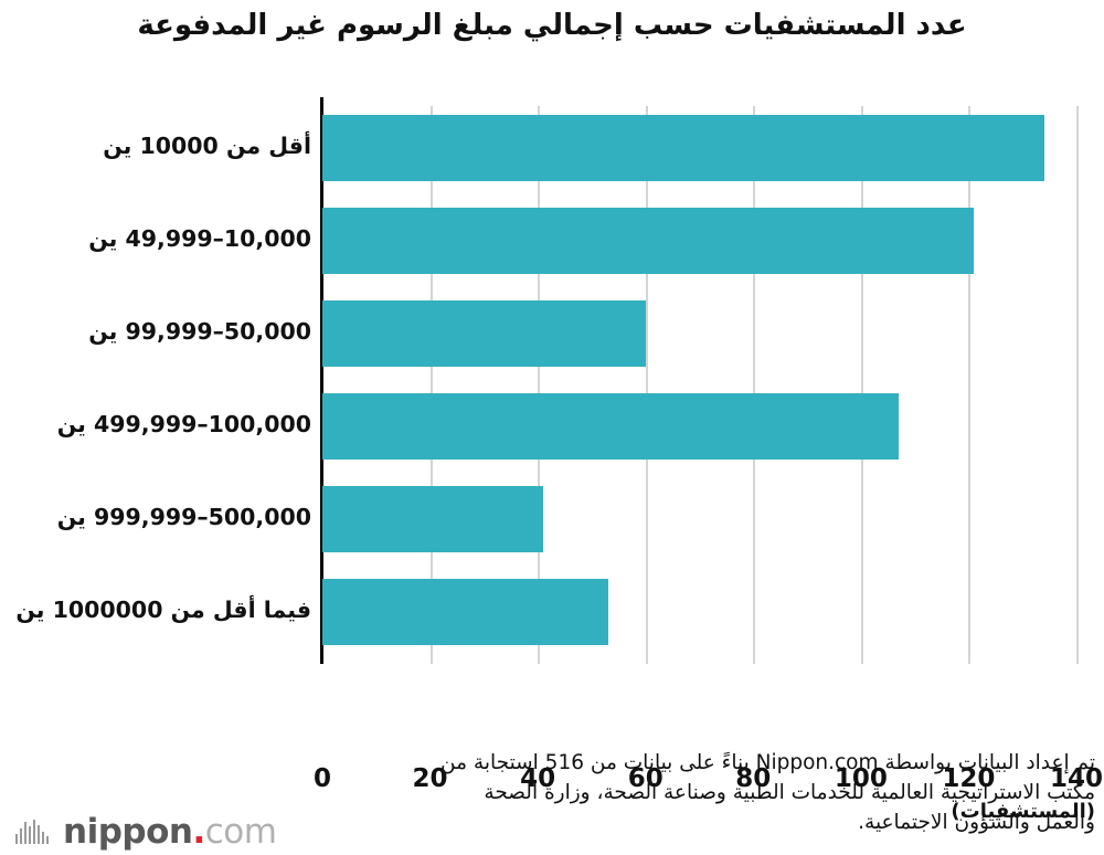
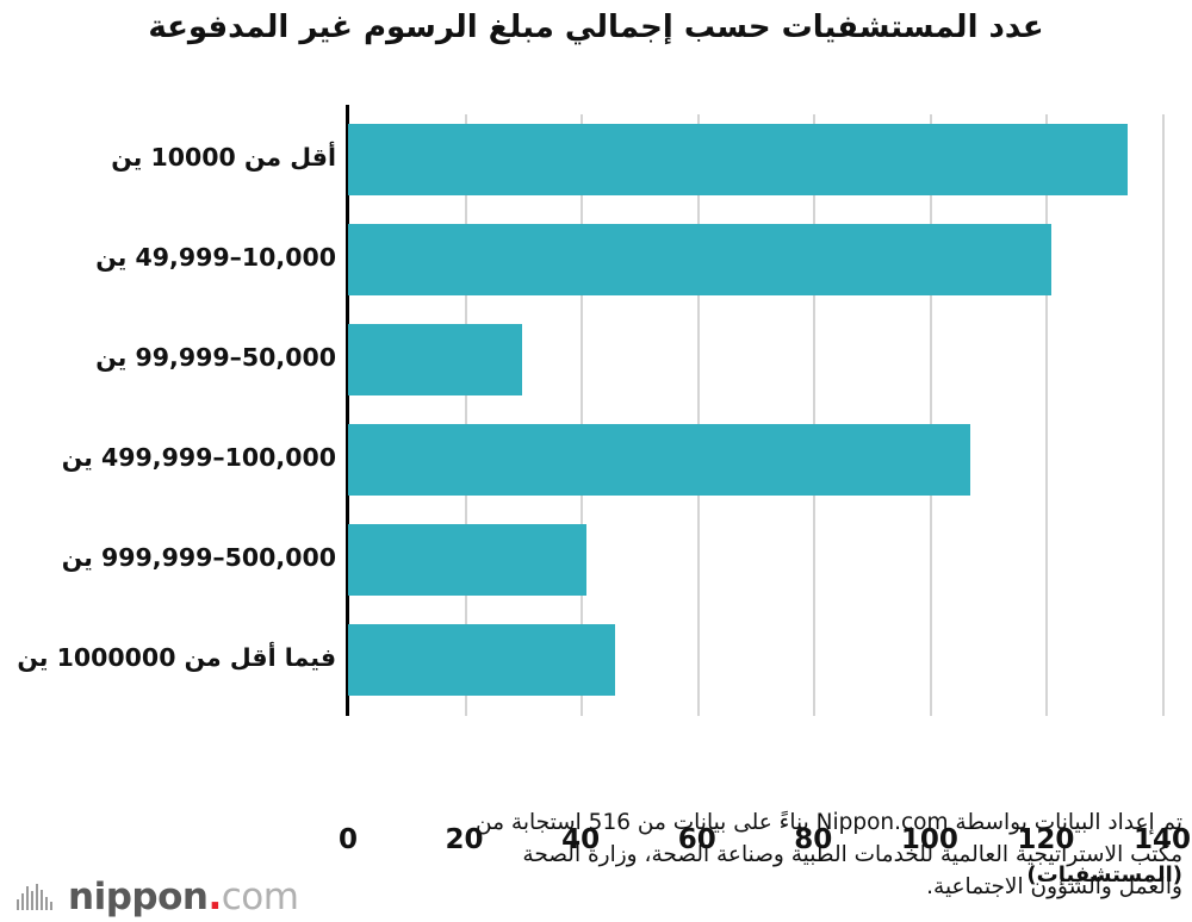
50,000–99,999 ين: 60 -> 30
فيما أقل من 1000000 ين: 53 -> 46
